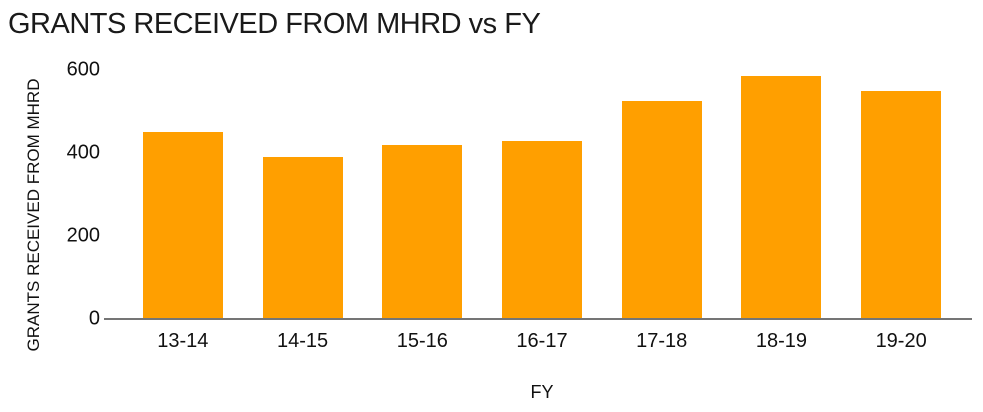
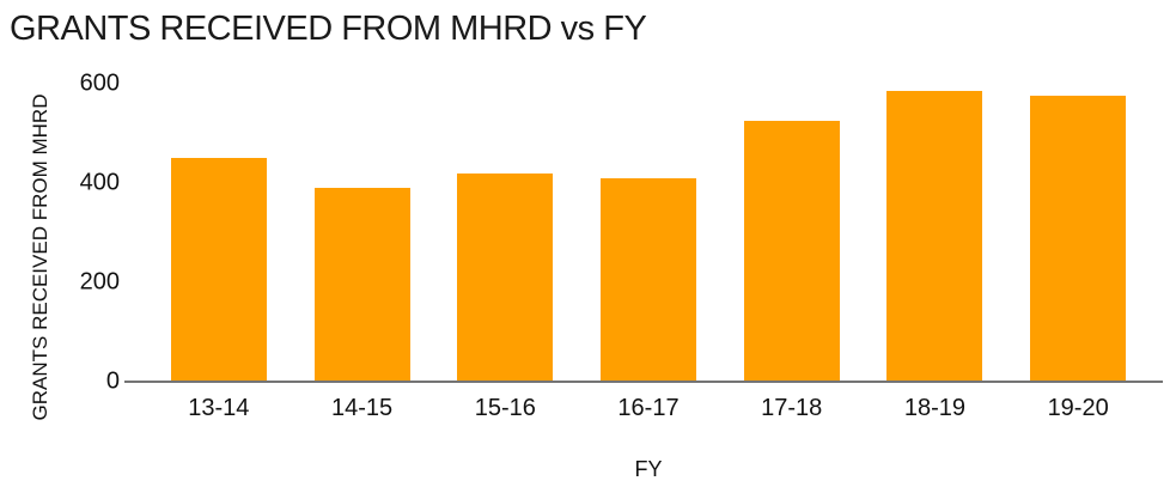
16-17: 430 -> 410
19-20: 550 -> 580
